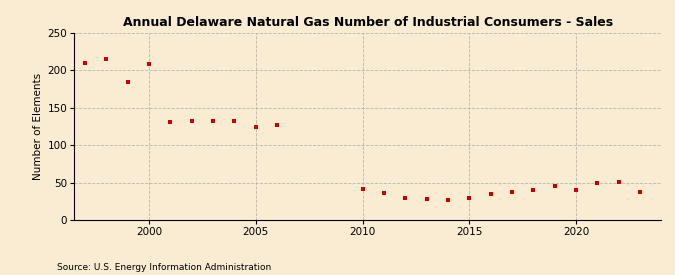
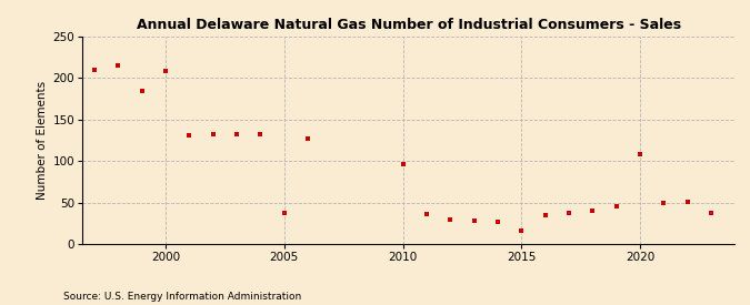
2005: 124 -> 38
2010: 41 -> 96
2015: 30 -> 16
2020: 40 -> 108
